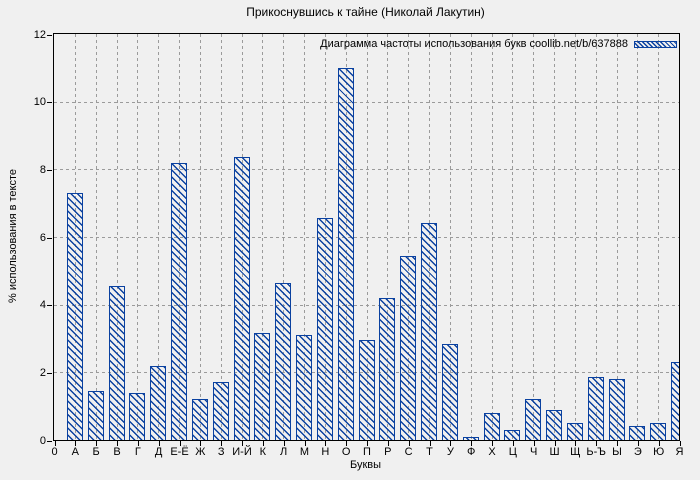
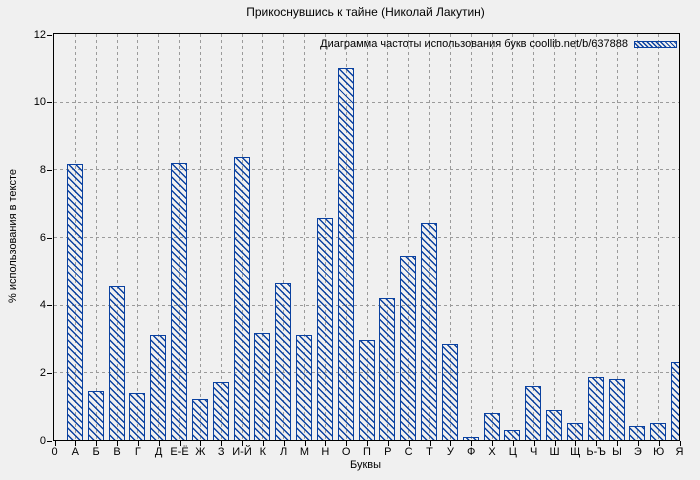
А: 7.3 -> 8.2
Д: 2.2 -> 3.1
Ч: 1.2 -> 1.6
